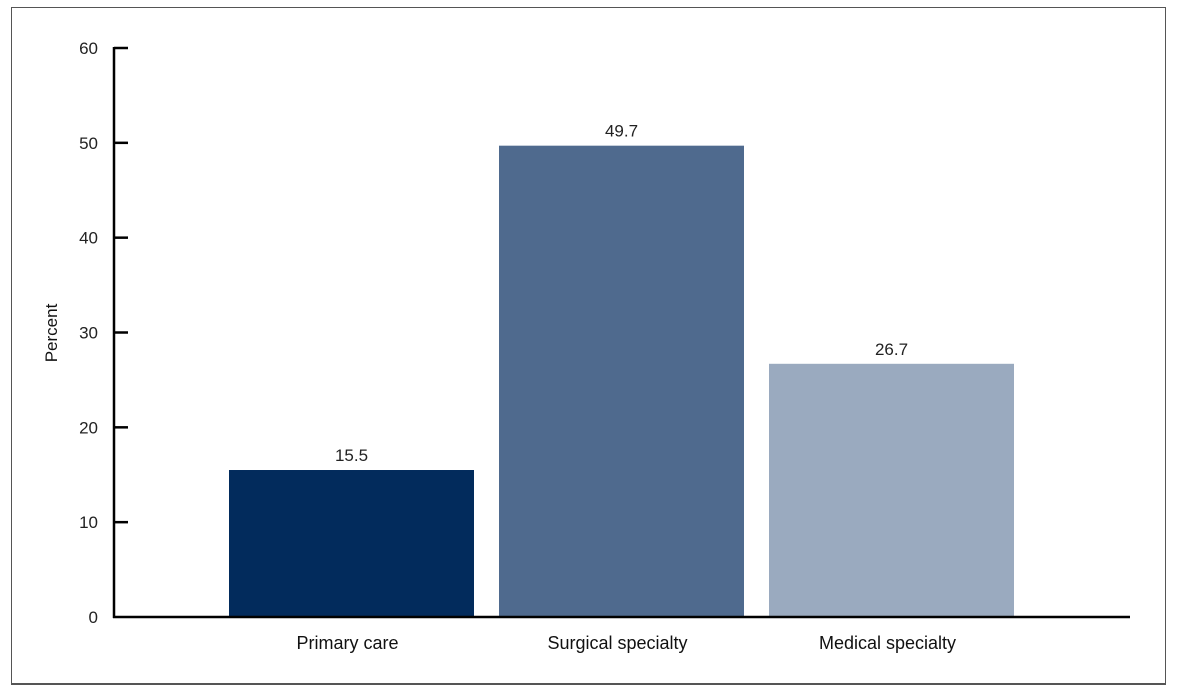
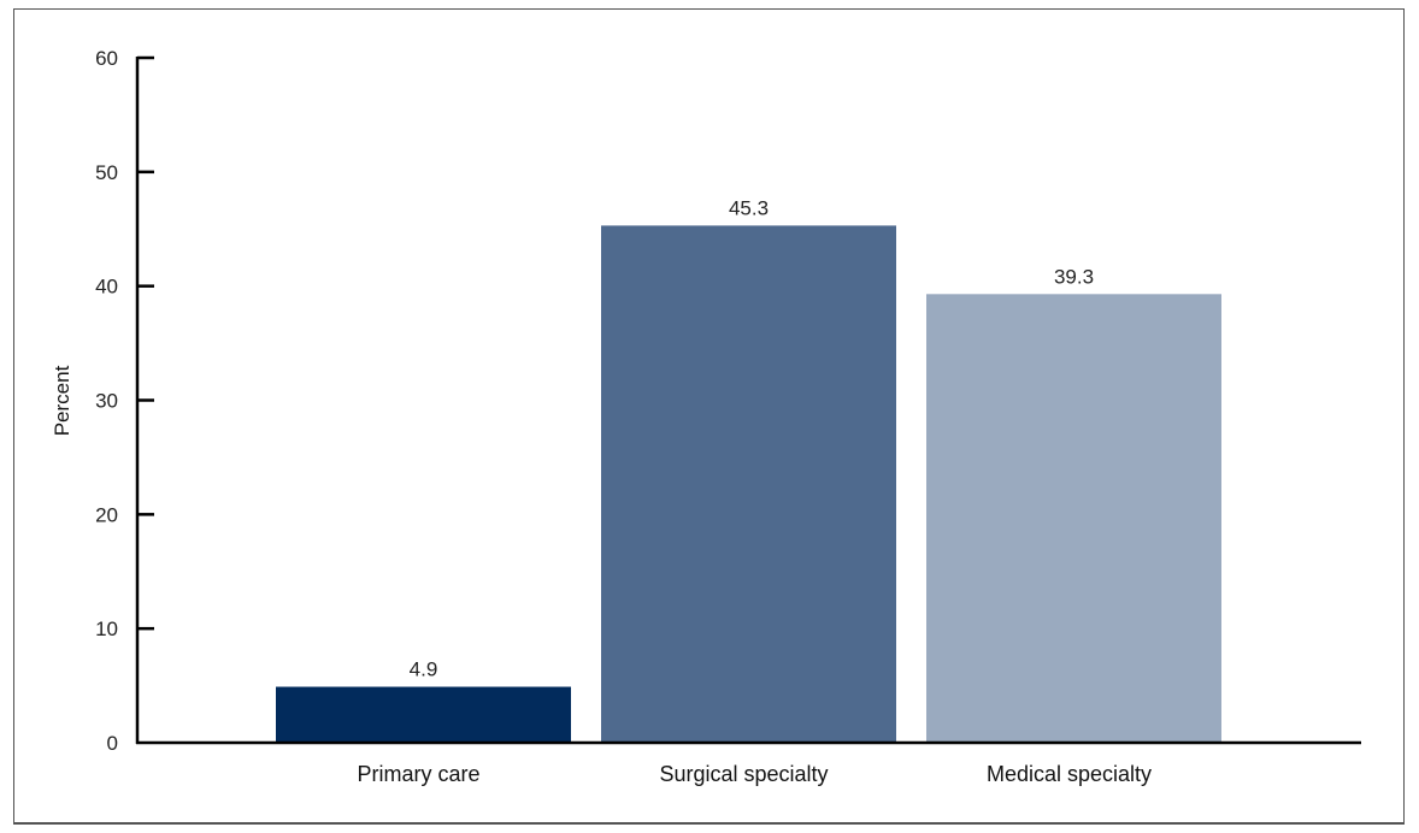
Primary care: 15.5 -> 4.9
Surgical specialty: 49.7 -> 45.3
Medical specialty: 26.7 -> 39.3
